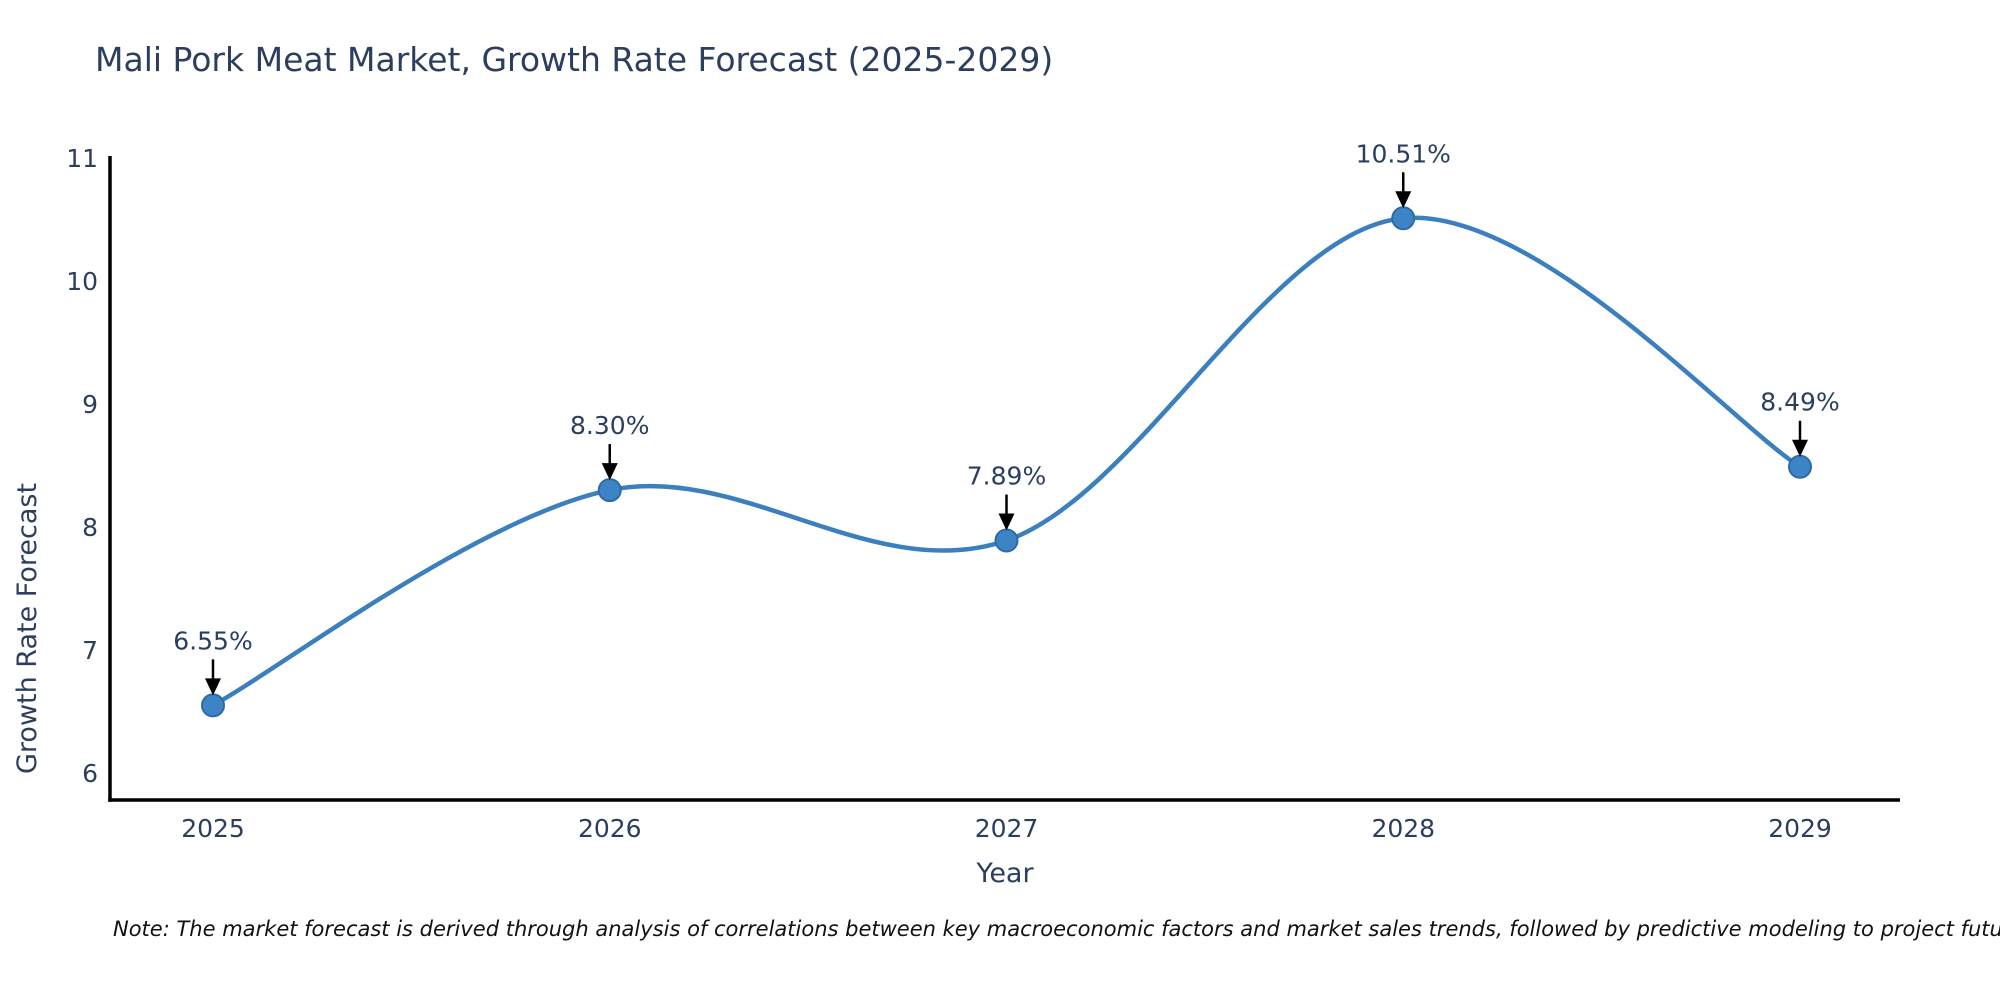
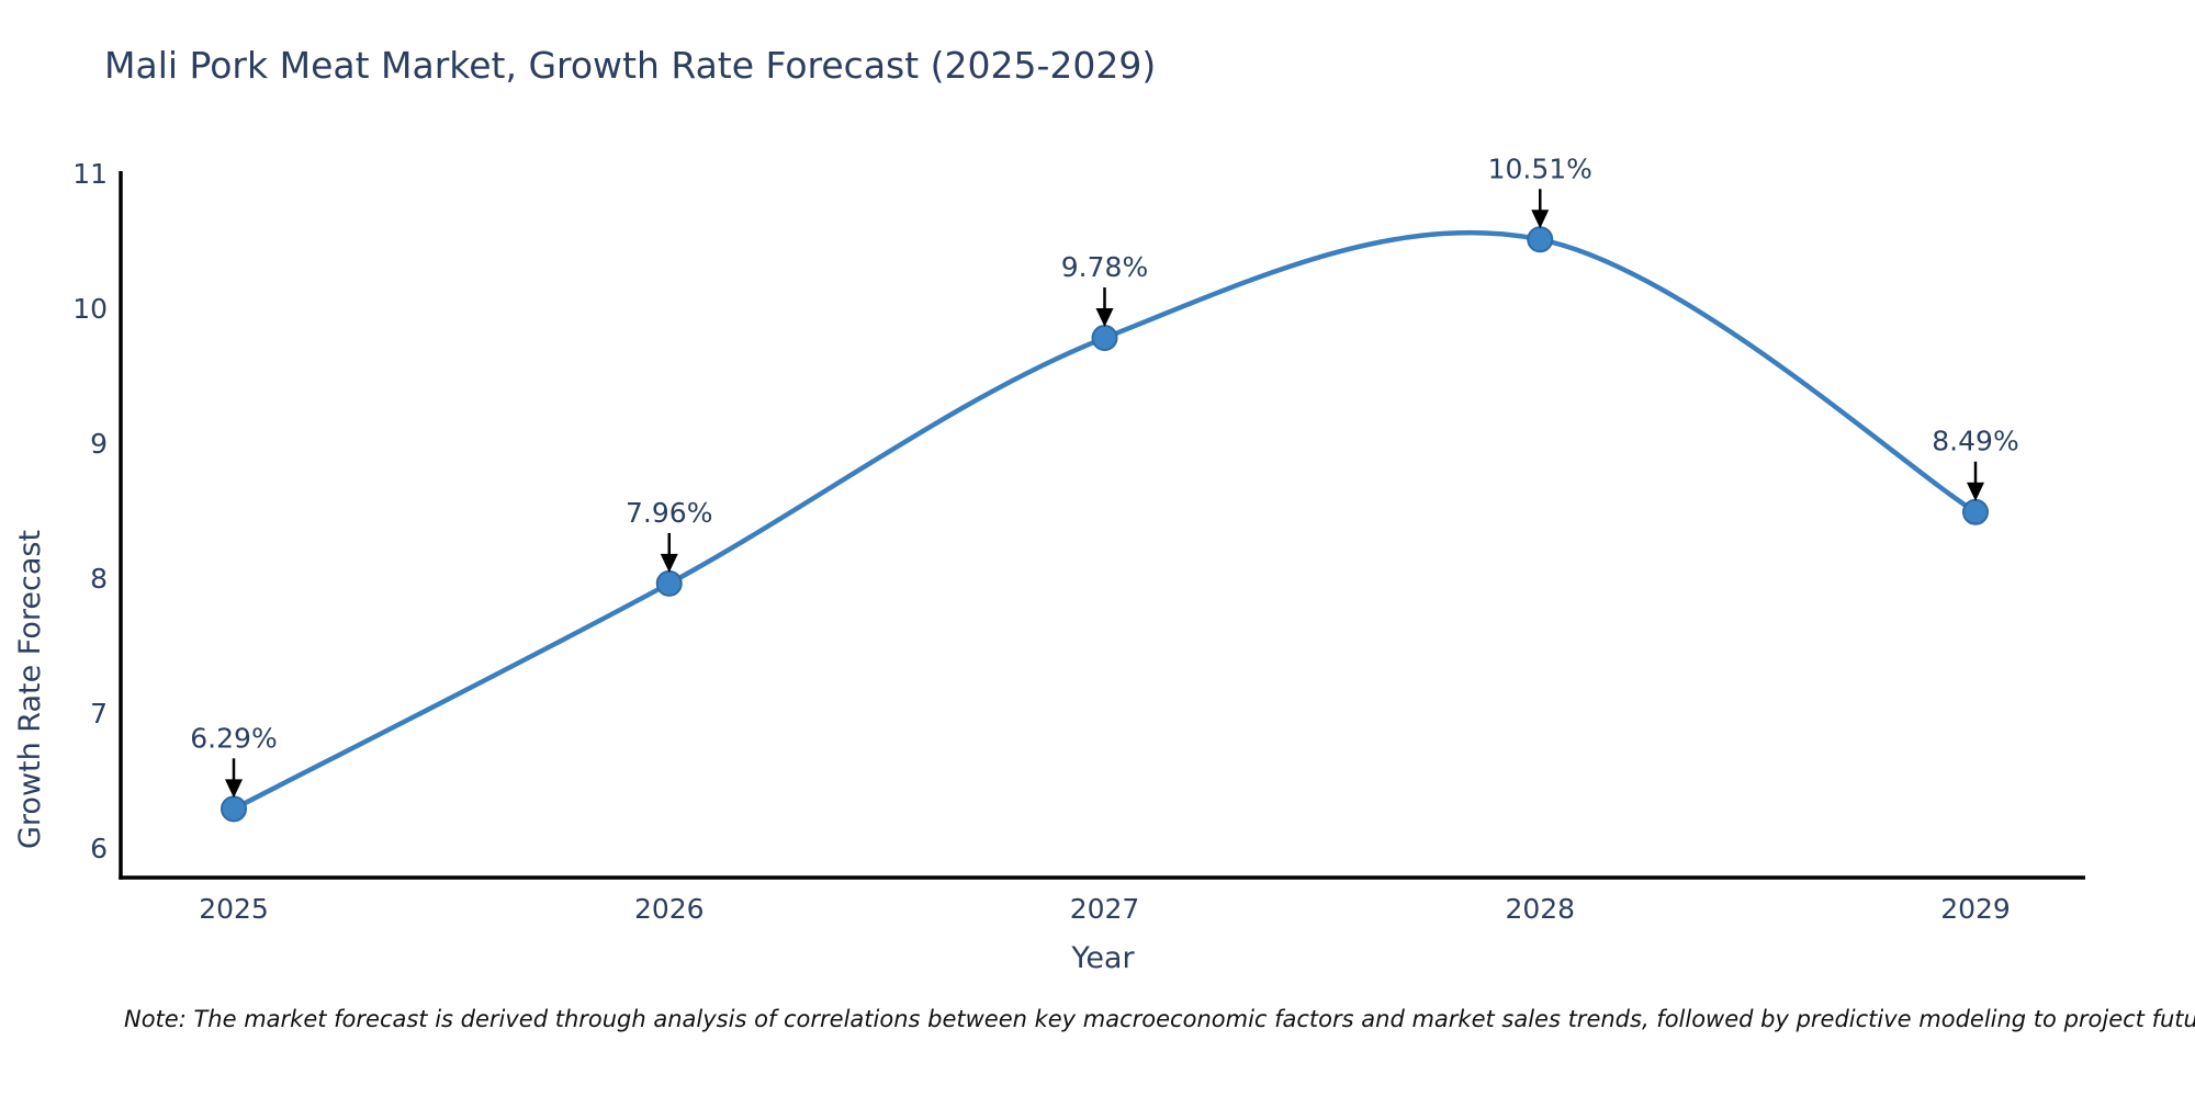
2025: 6.55% -> 6.29%
2026: 8.30% -> 7.96%
2027: 7.89% -> 9.78%
